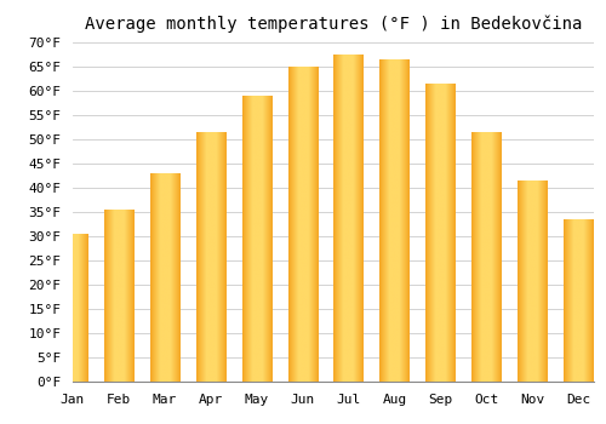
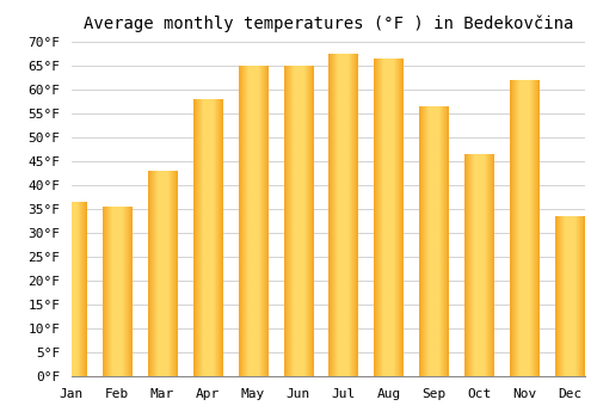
Jan: 30.5°F -> 36.5°F
Apr: 51.5°F -> 58.0°F
May: 59.0°F -> 65.0°F
Sep: 61.5°F -> 56.5°F
Oct: 51.5°F -> 46.5°F
Nov: 41.5°F -> 62.0°F
